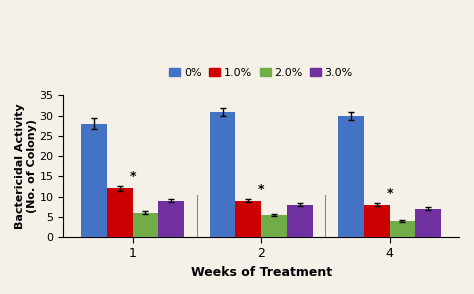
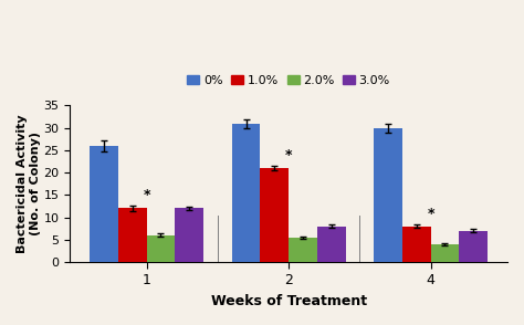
0%/1: 28 -> 26
3.0%/1: 9 -> 12
1.0%/2: 9 -> 21
